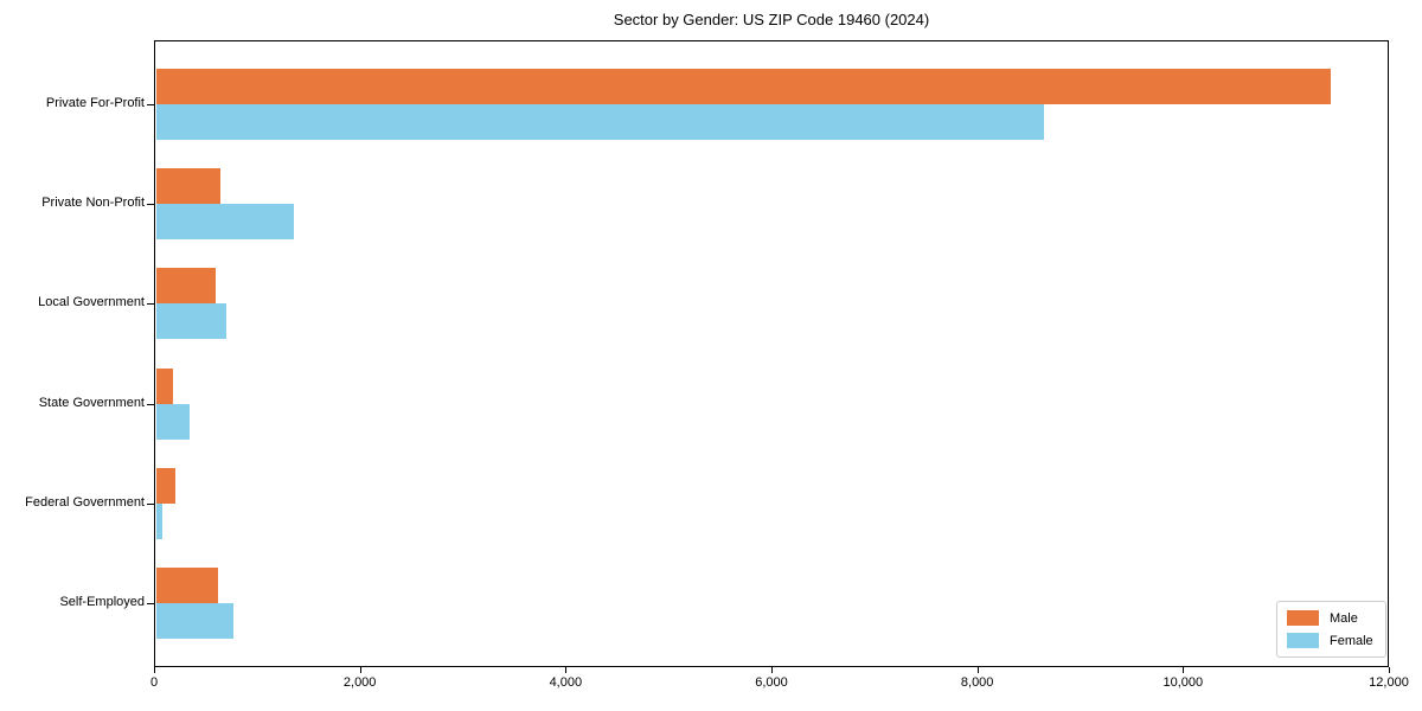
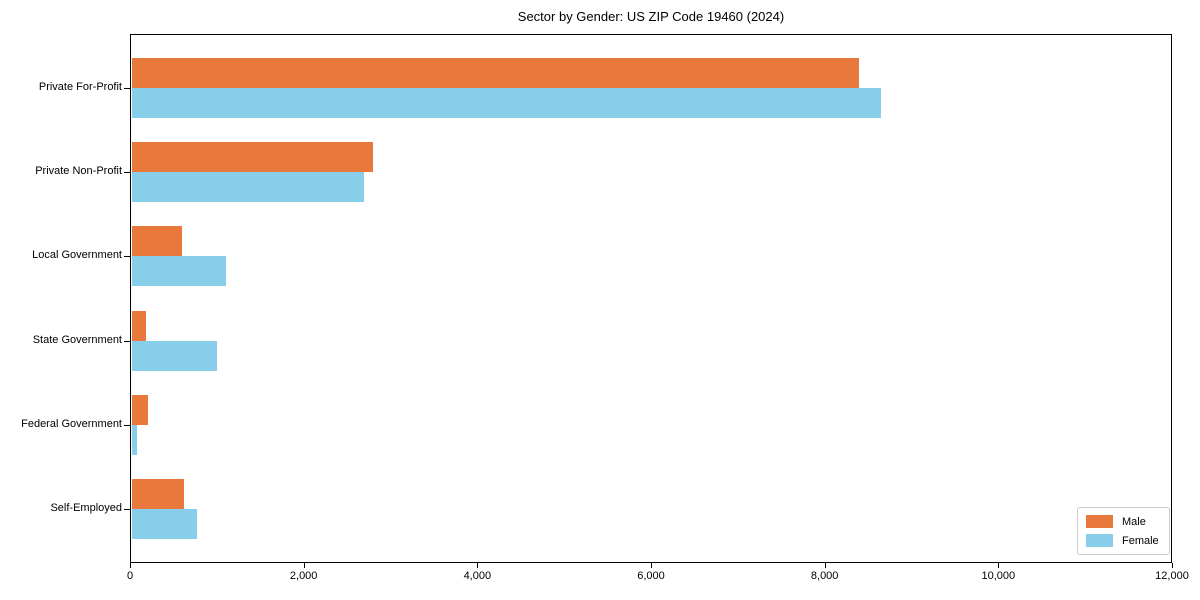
Male/Private For-Profit: 11400 -> 8400
Male/Private Non-Profit: 600 -> 2800
Female/Private Non-Profit: 1400 -> 2700
Female/Local Government: 700 -> 1100
Female/State Government: 300 -> 1000
